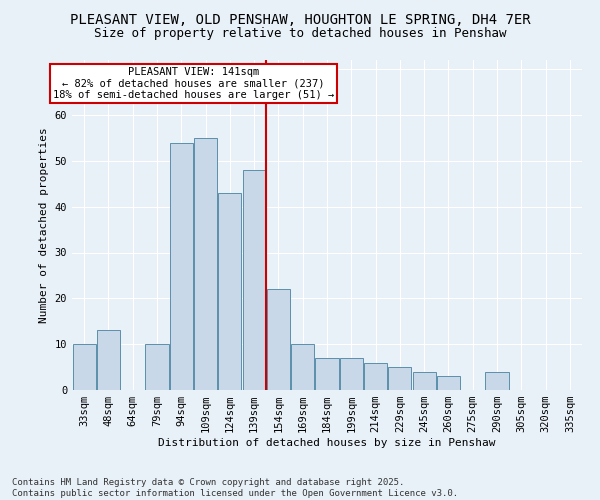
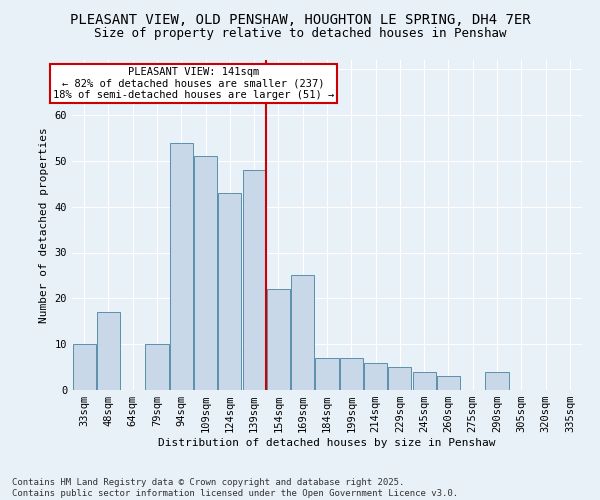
48sqm: 13 -> 17
109sqm: 55 -> 51
169sqm: 10 -> 25
